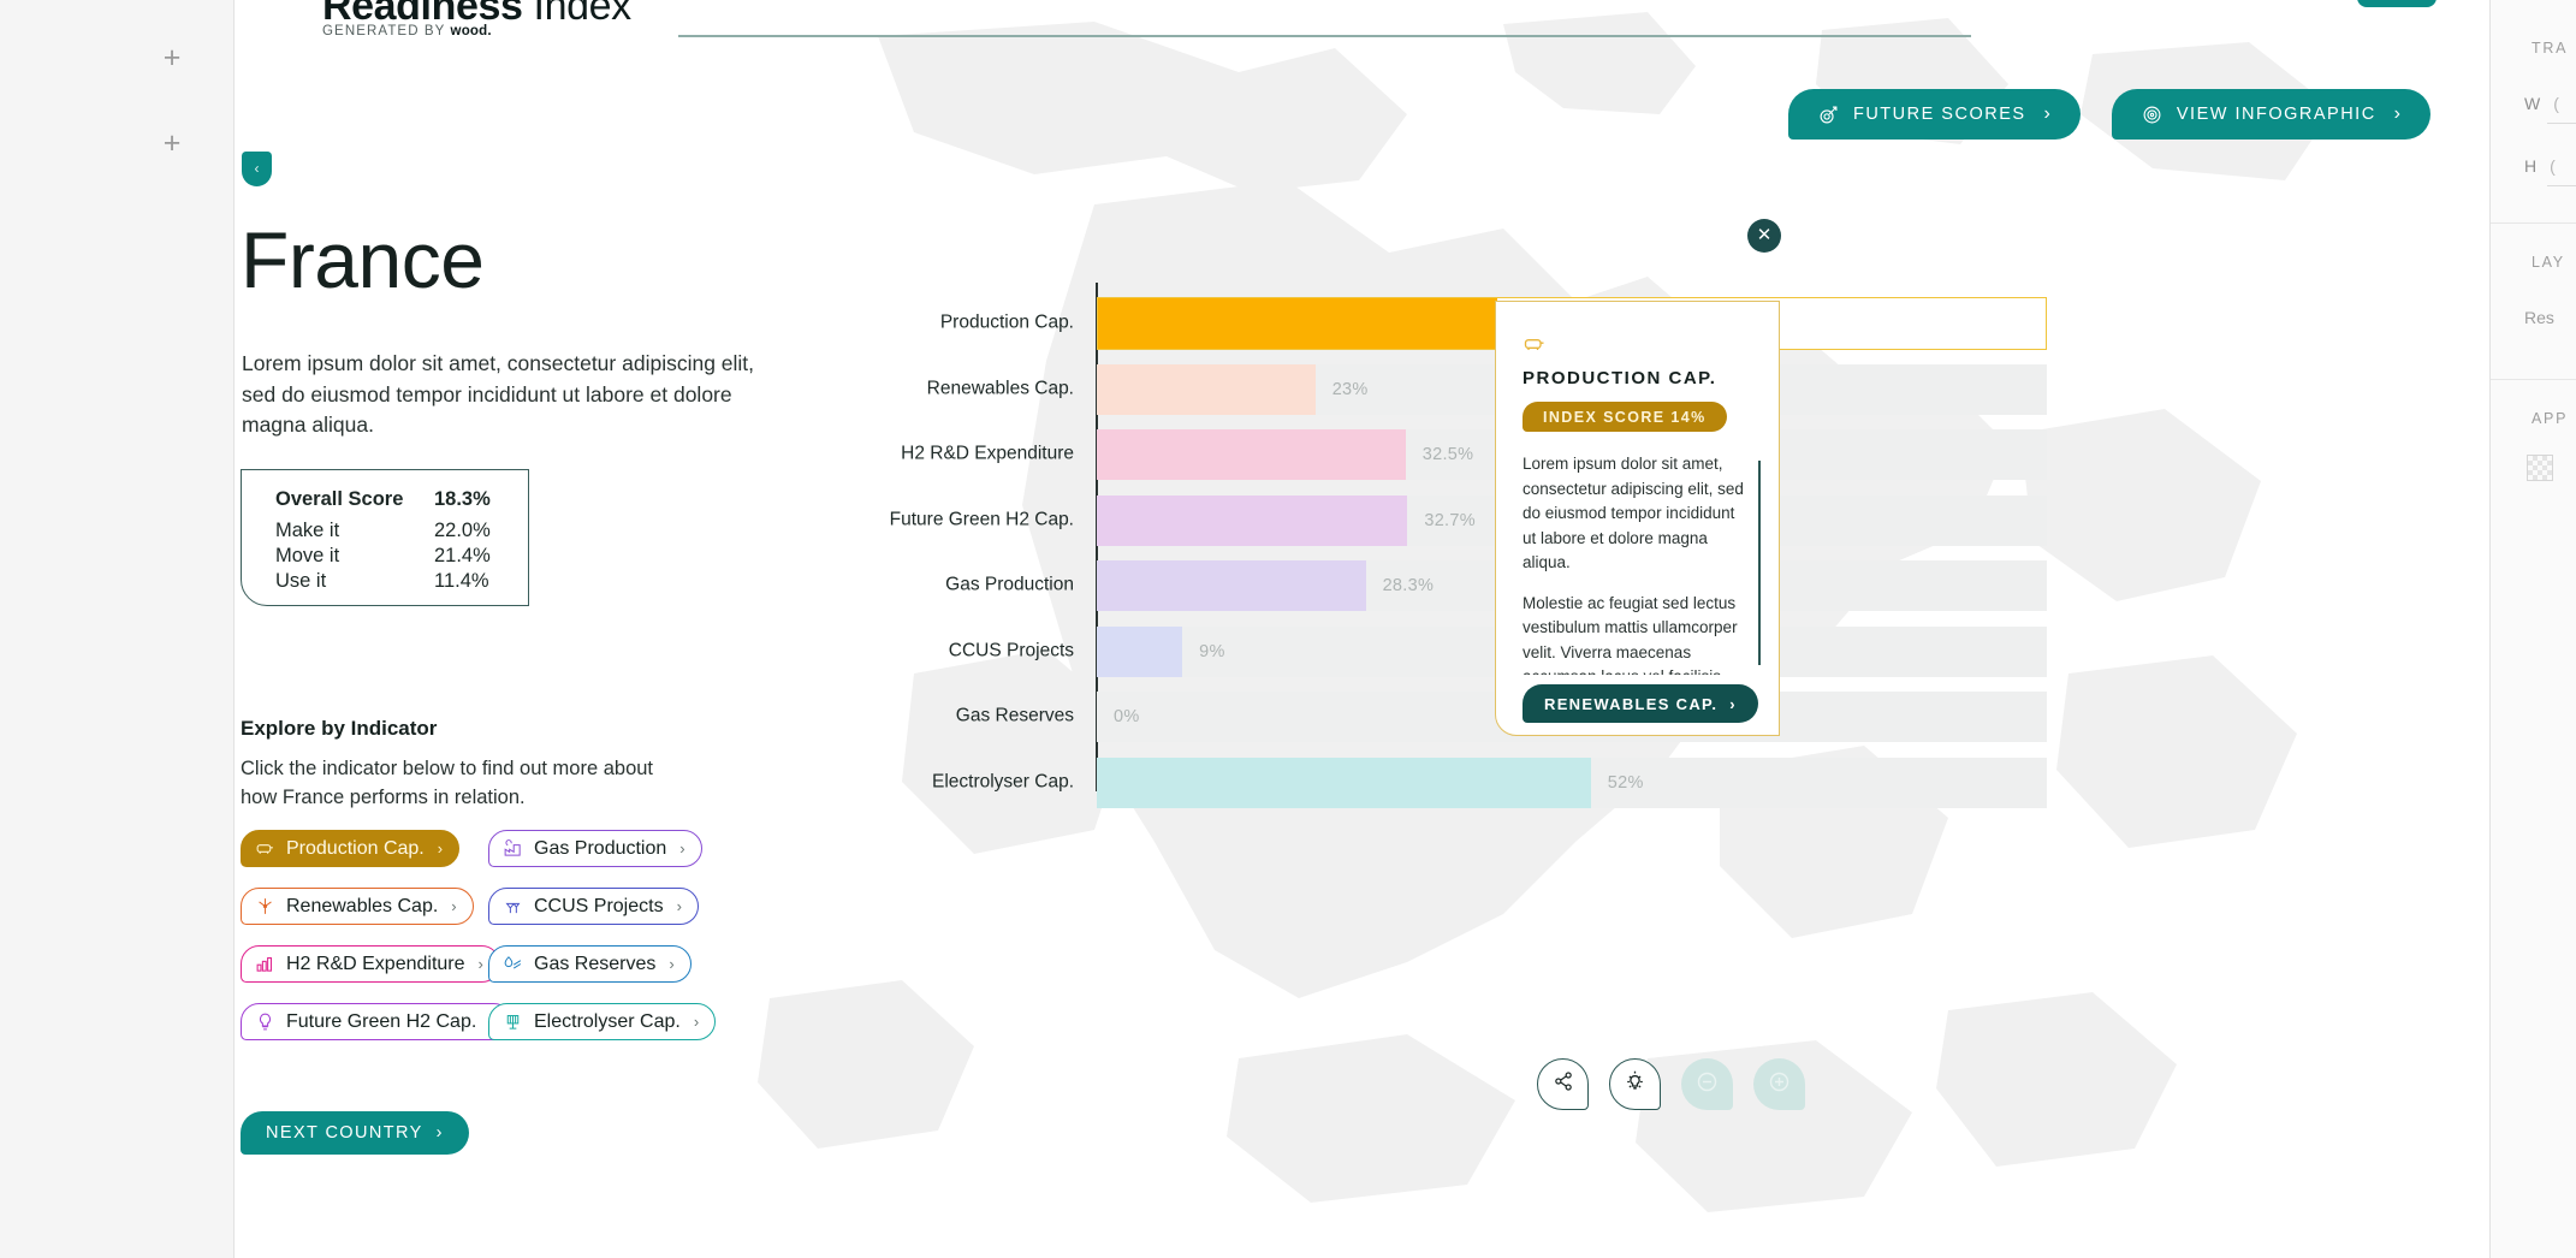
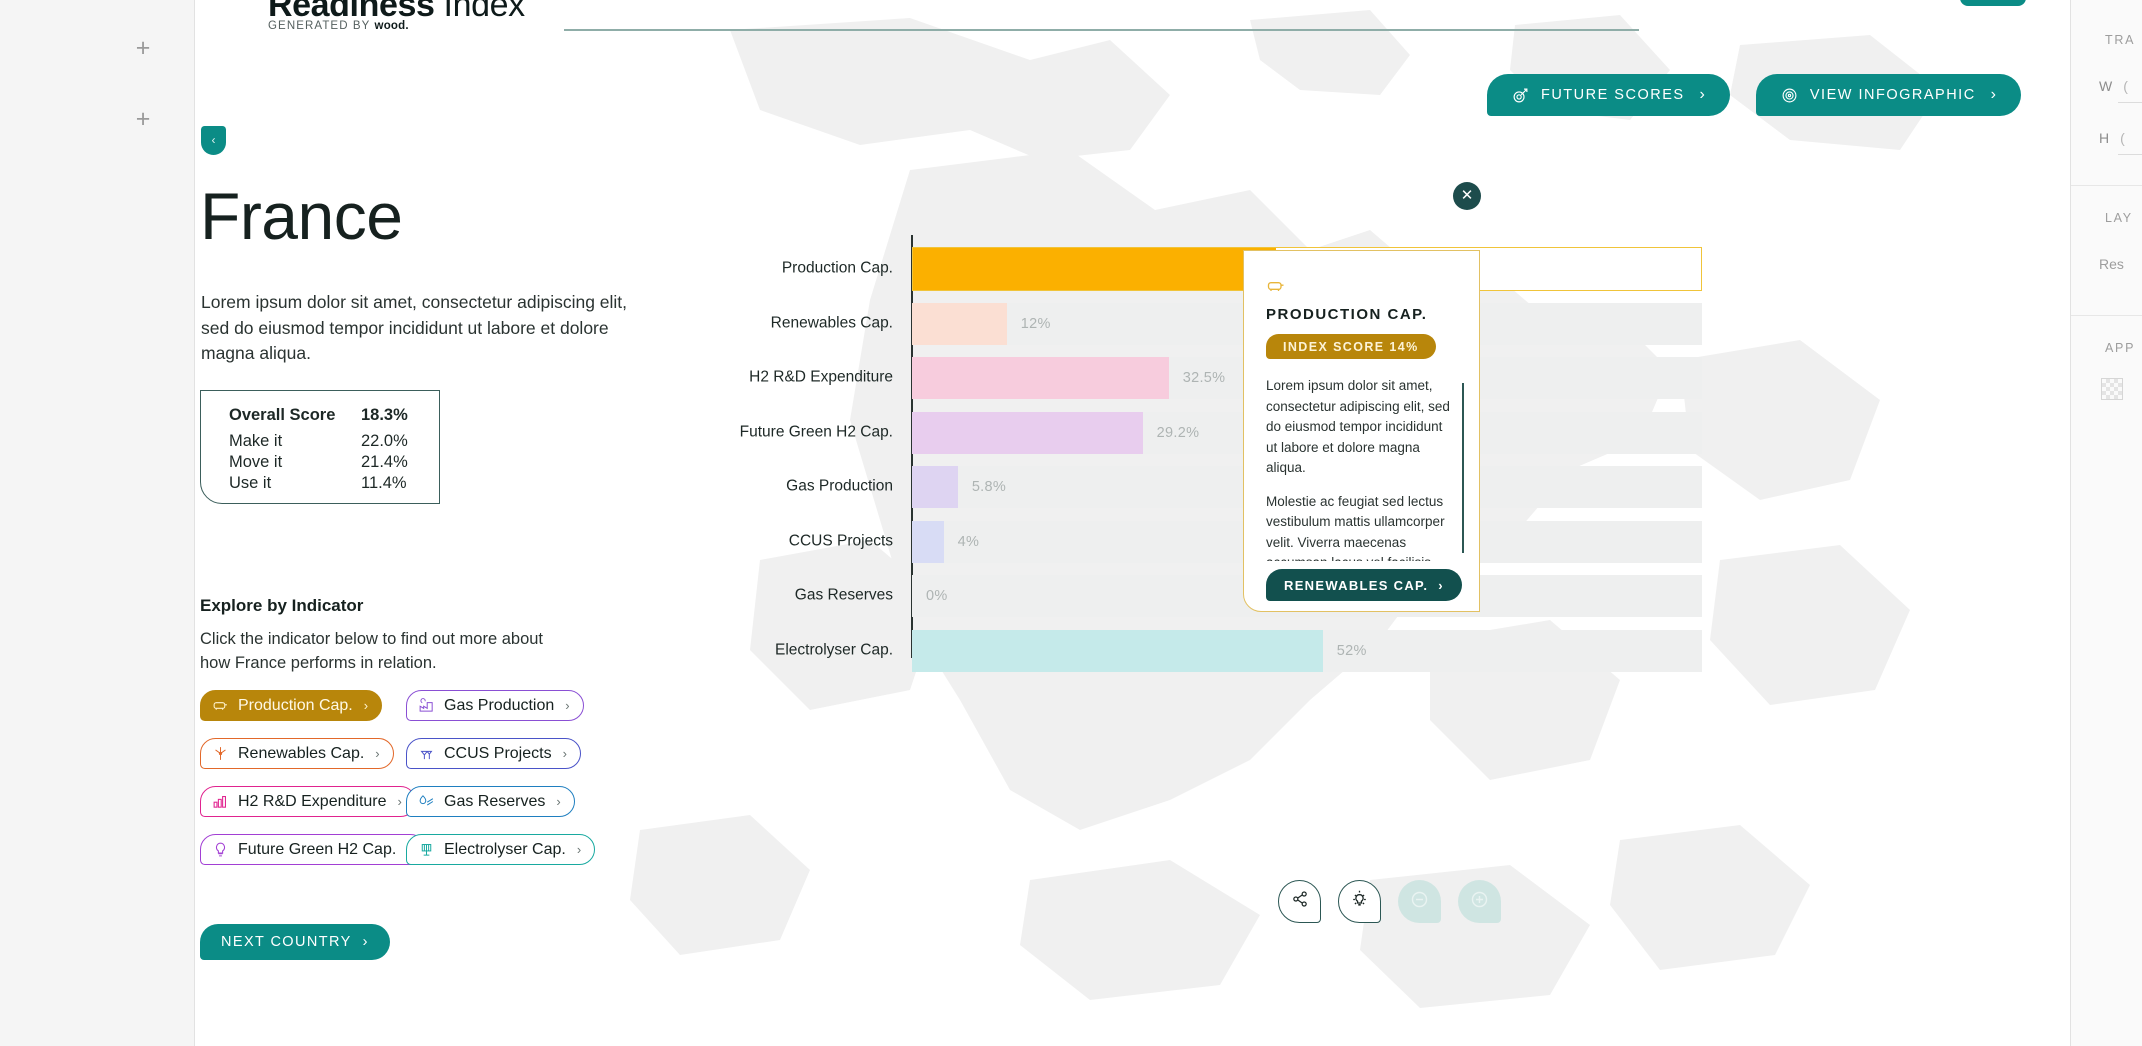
Production Cap.: 42% -> 46%
Renewables Cap.: 23% -> 12%
Future Green H2 Cap.: 32.7% -> 29.2%
Gas Production: 28.3% -> 5.8%
CCUS Projects: 9% -> 4%
